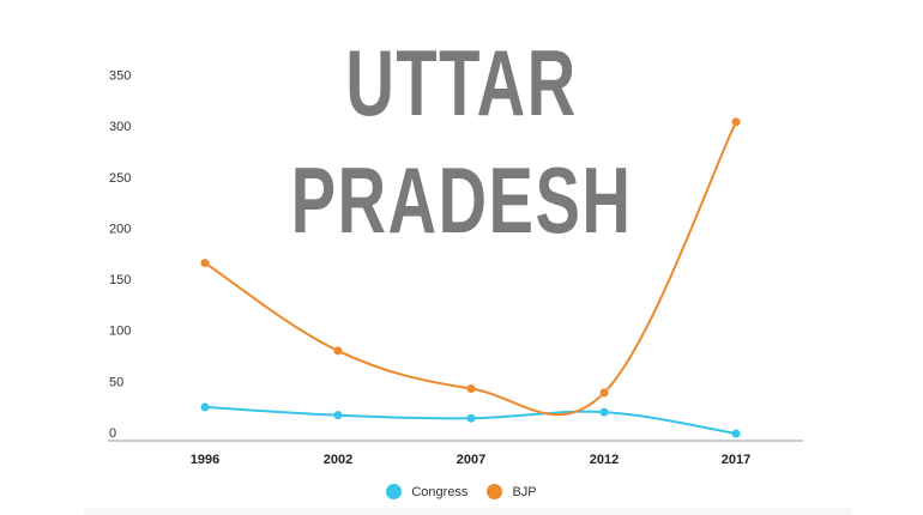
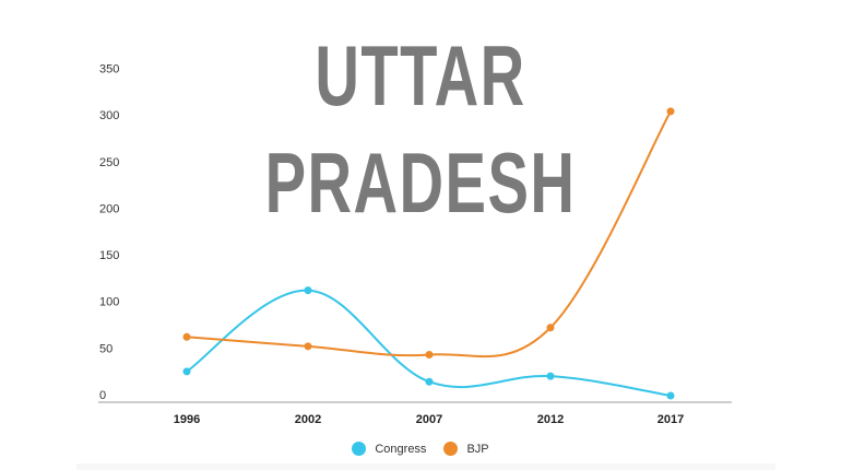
BJP/1996: 170 -> 70
Congress/2002: 20 -> 120
BJP/2002: 90 -> 60
BJP/2012: 50 -> 80
